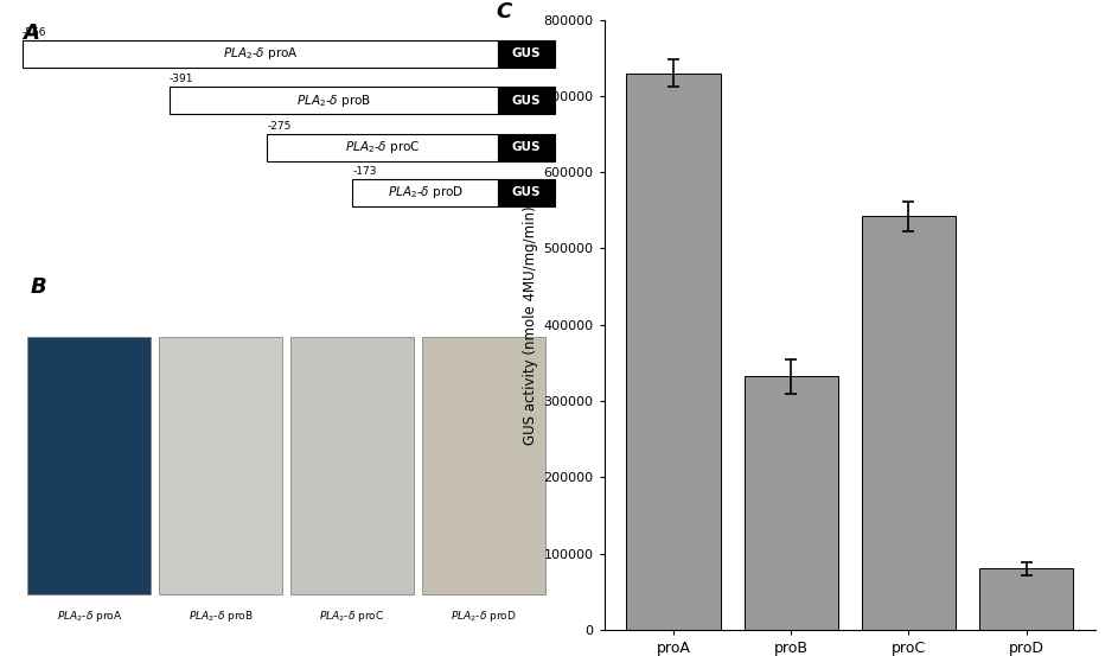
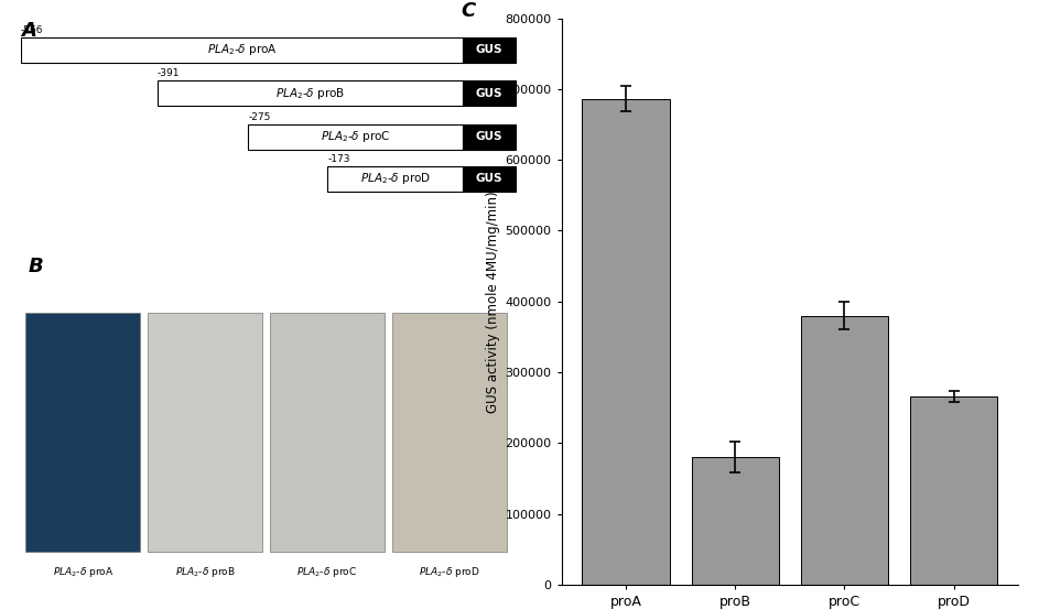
proA: 730000 -> 686000
proB: 332000 -> 180000
proC: 542000 -> 380000
proD: 80000 -> 266000
